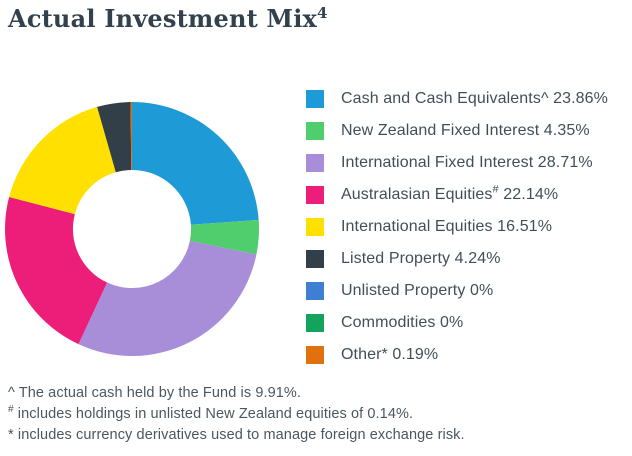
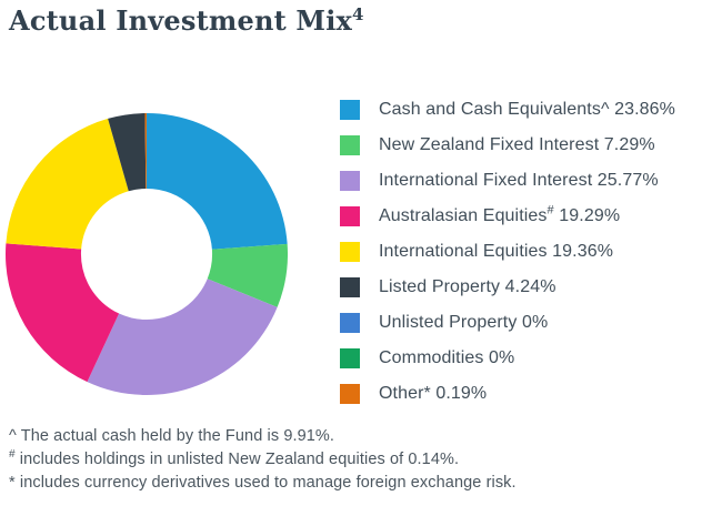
New Zealand Fixed Interest: 4.35% -> 7.29%
International Fixed Interest: 28.71% -> 25.77%
Australasian Equities: 22.14% -> 19.29%
International Equities: 16.51% -> 19.36%
